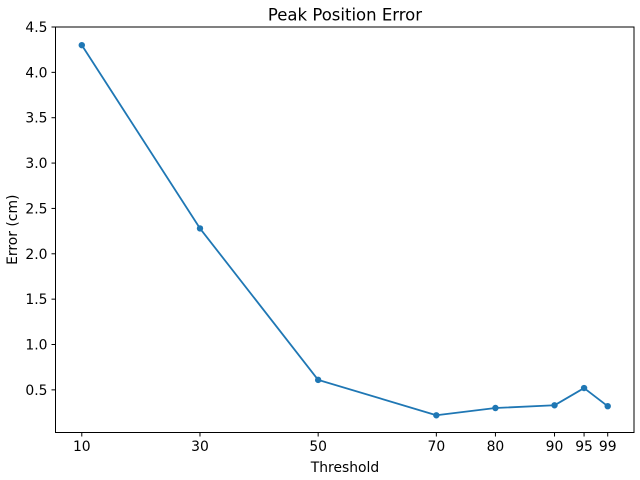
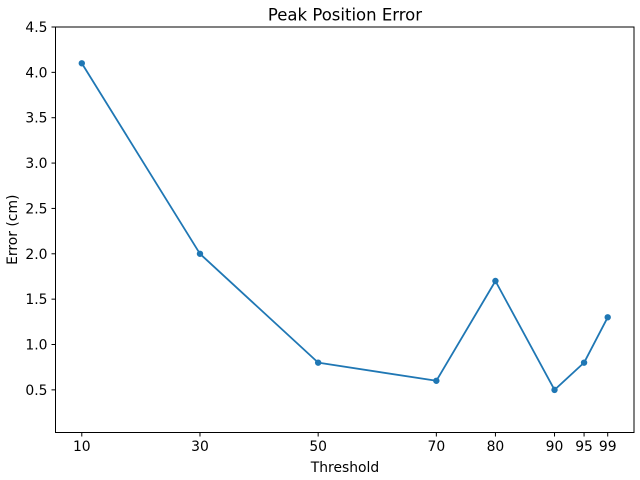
10: 4.3 -> 4.1
30: 2.3 -> 2.0
50: 0.6 -> 0.8
70: 0.2 -> 0.6
80: 0.3 -> 1.7
90: 0.3 -> 0.5
95: 0.5 -> 0.8
99: 0.3 -> 1.3
